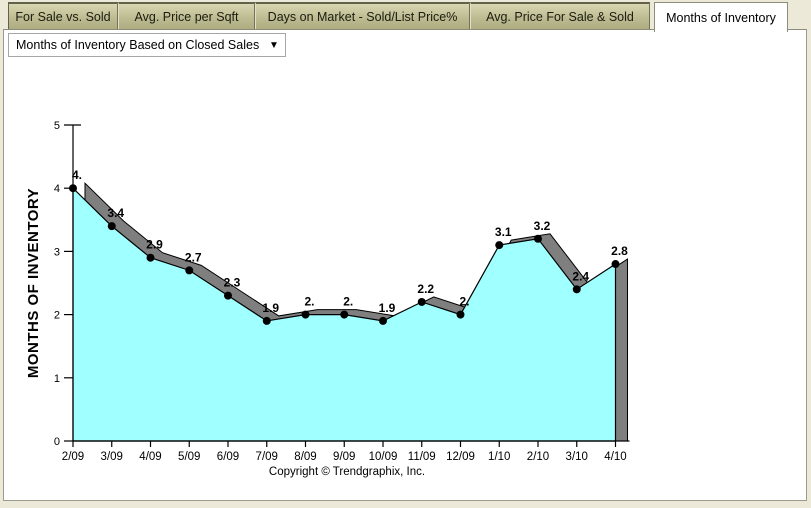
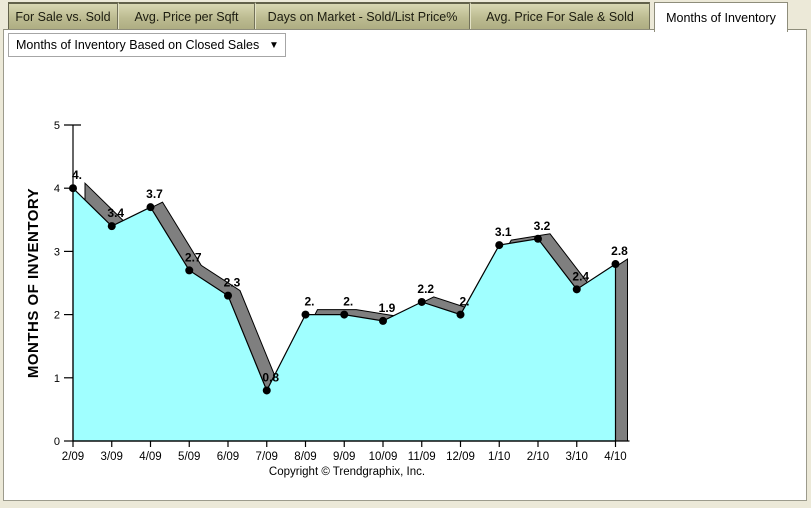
4/09: 2.9 -> 3.7
7/09: 1.9 -> 0.8
